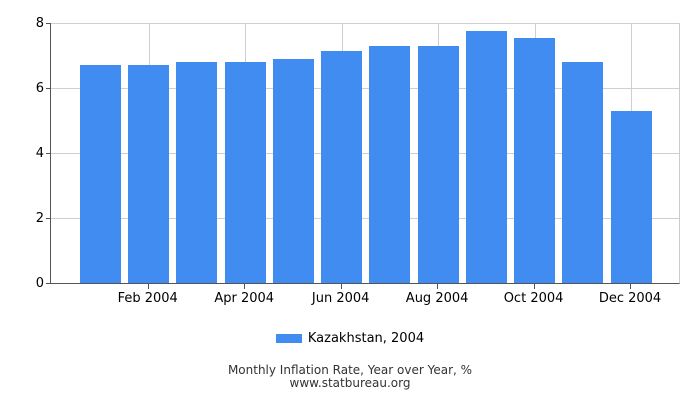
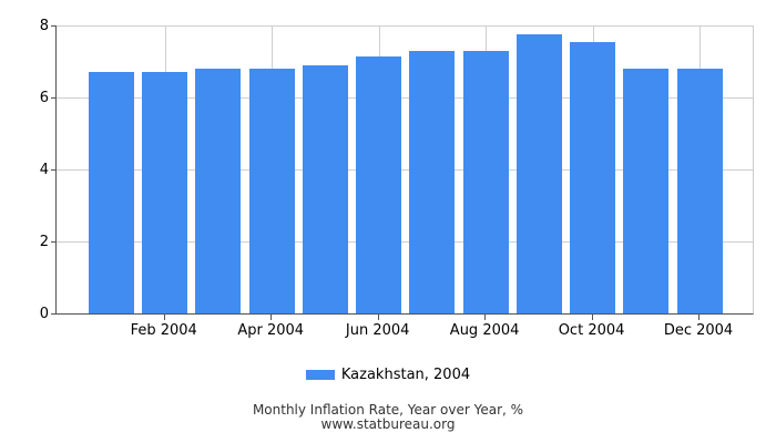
Dec 2004: 5.3 -> 6.8
